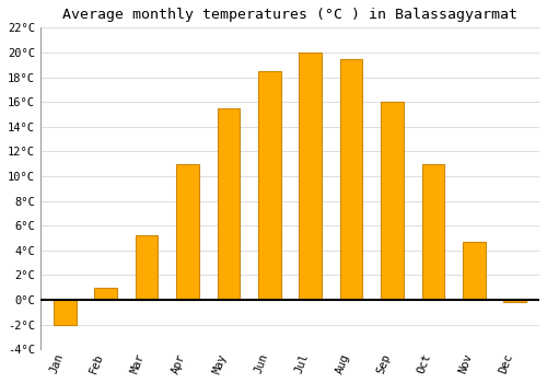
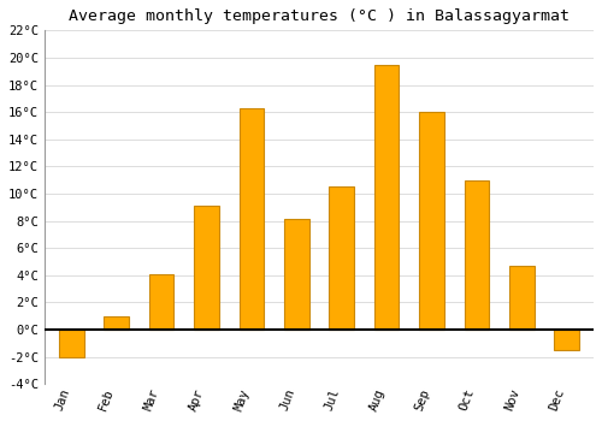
Mar: 5.2°C -> 4.1°C
Apr: 11.0°C -> 9.1°C
May: 15.5°C -> 16.3°C
Jun: 18.5°C -> 8.1°C
Jul: 20.0°C -> 10.5°C
Dec: -0.2°C -> -1.5°C
